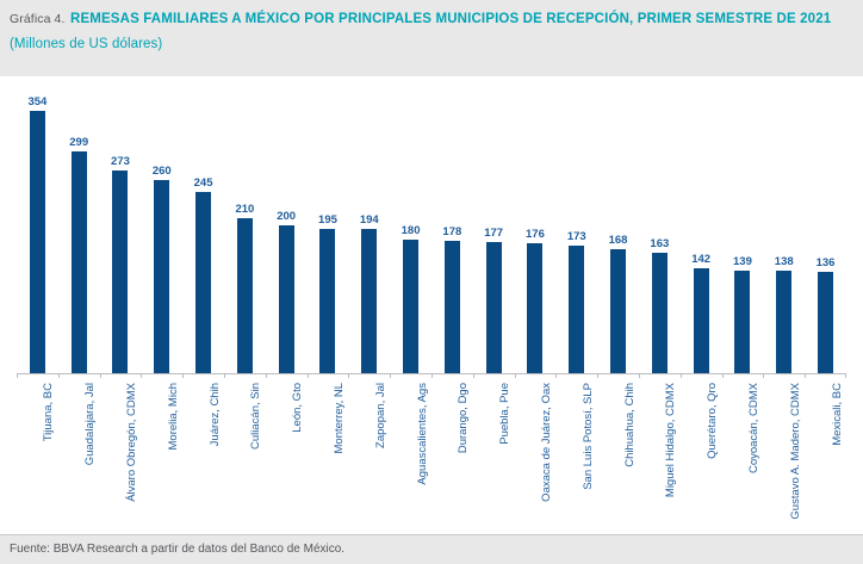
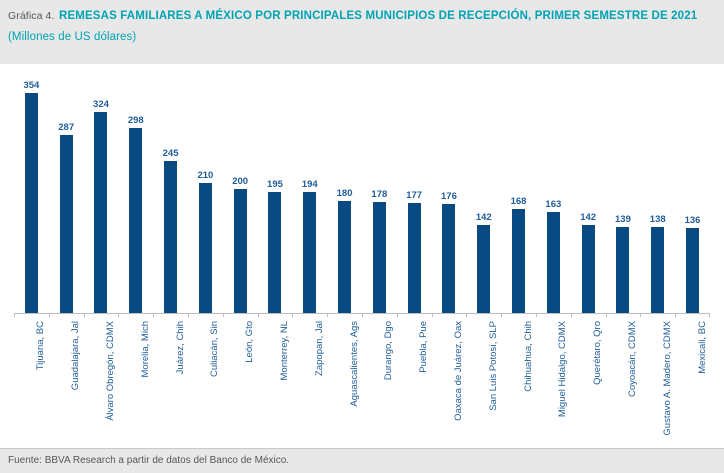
Guadalajara, Jal: 299 -> 287
Álvaro Obregón, CDMX: 273 -> 324
Morelia, Mich: 260 -> 298
San Luis Potosí, SLP: 173 -> 142
